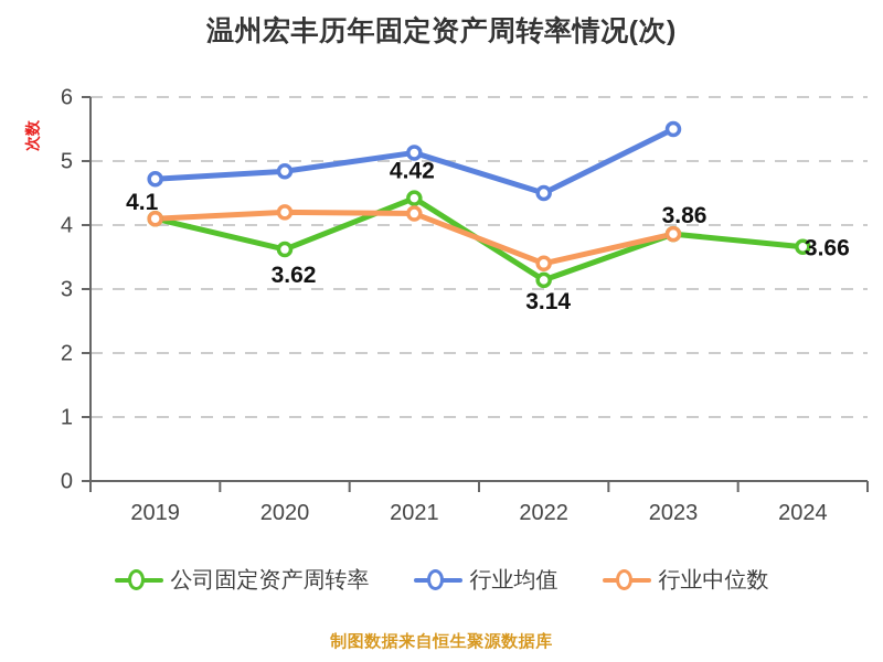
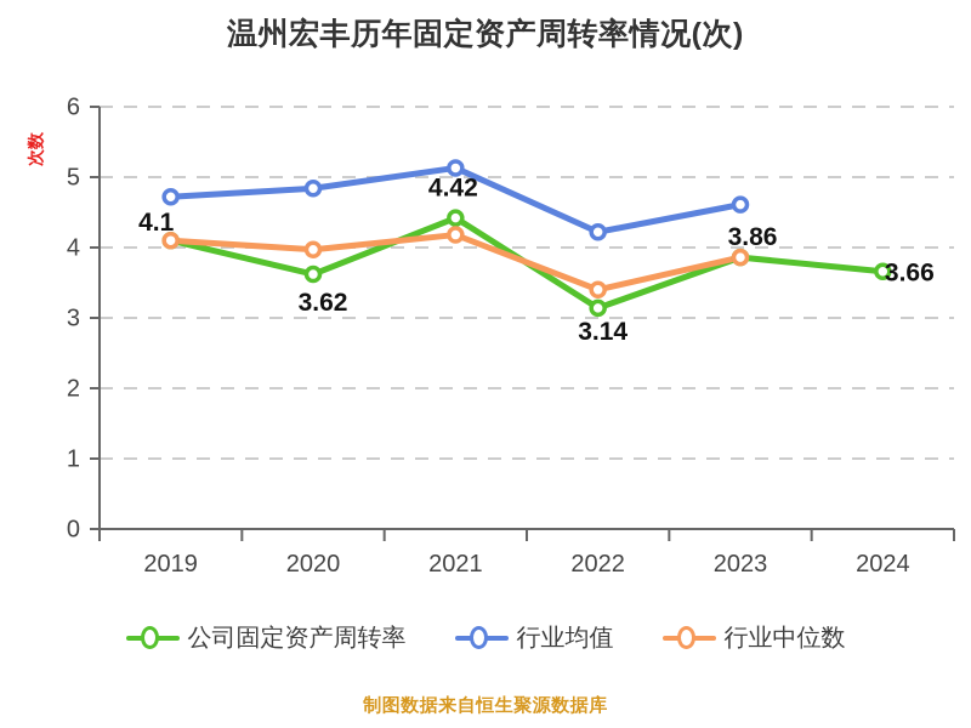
行业中位数/2020: 4.2 -> 4.0
行业均值/2022: 4.5 -> 4.2
行业均值/2023: 5.5 -> 4.6
